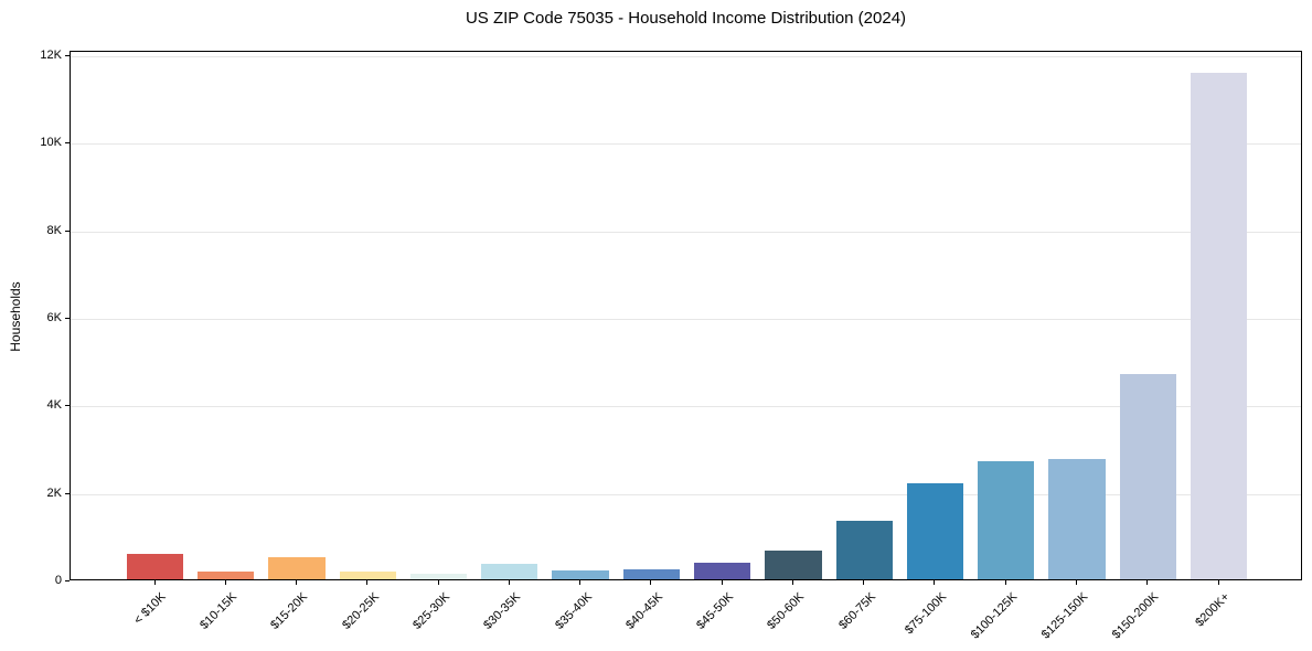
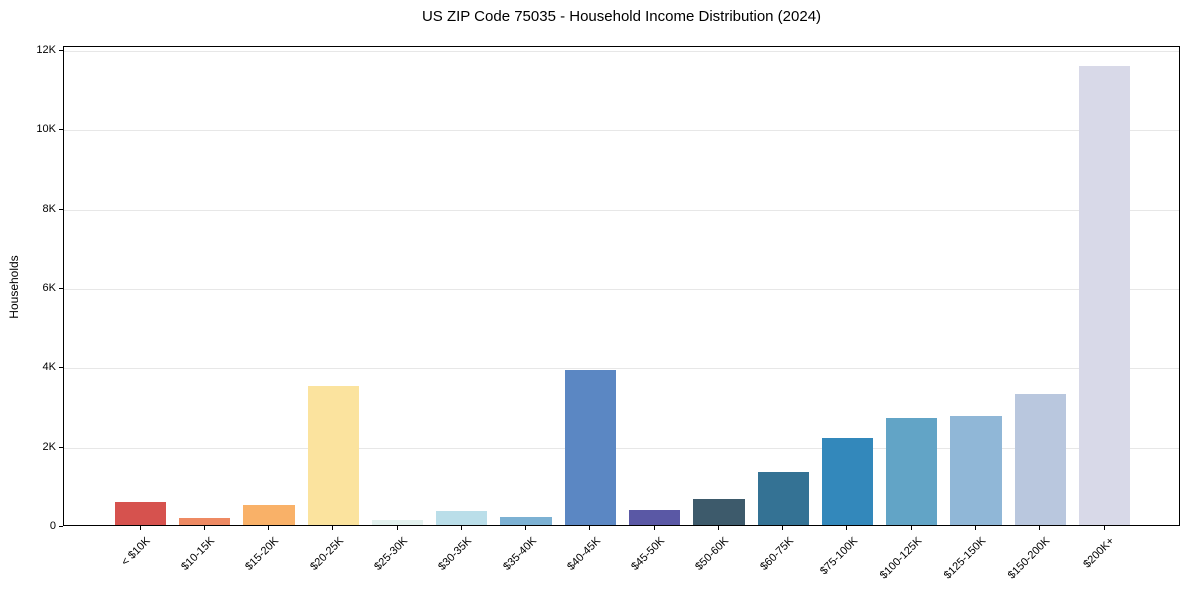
$20-25K: 0.2K -> 3.5K
$40-45K: 0.2K -> 3.9K
$150-200K: 4.7K -> 3.3K
